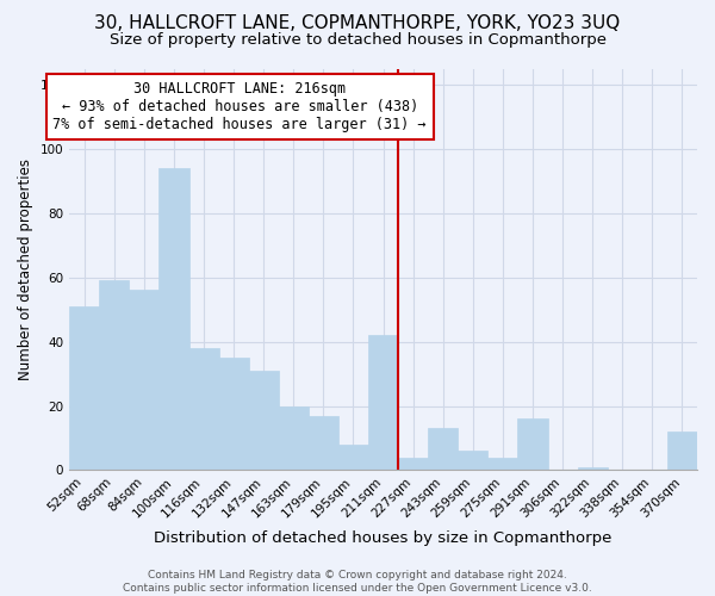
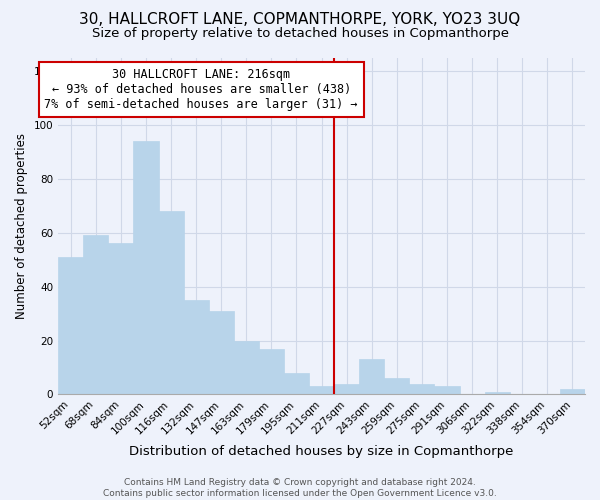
116sqm: 38 -> 68
211sqm: 42 -> 3
291sqm: 16 -> 3
370sqm: 12 -> 2
